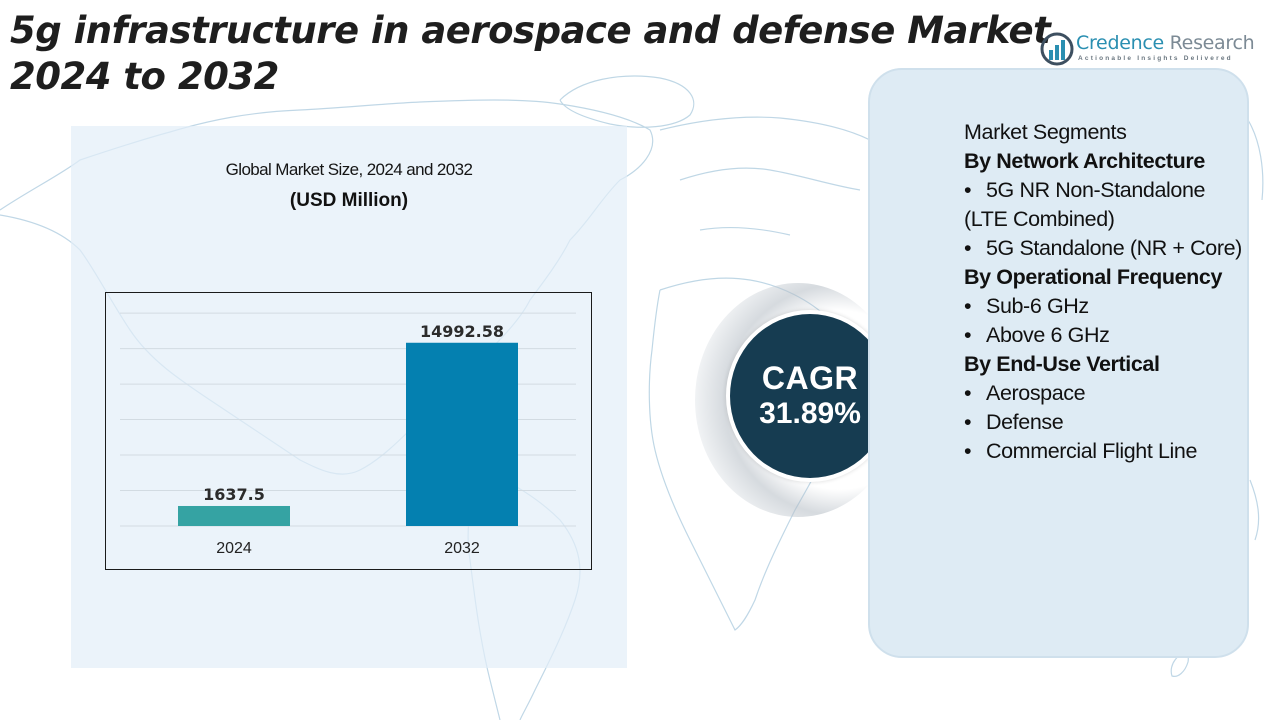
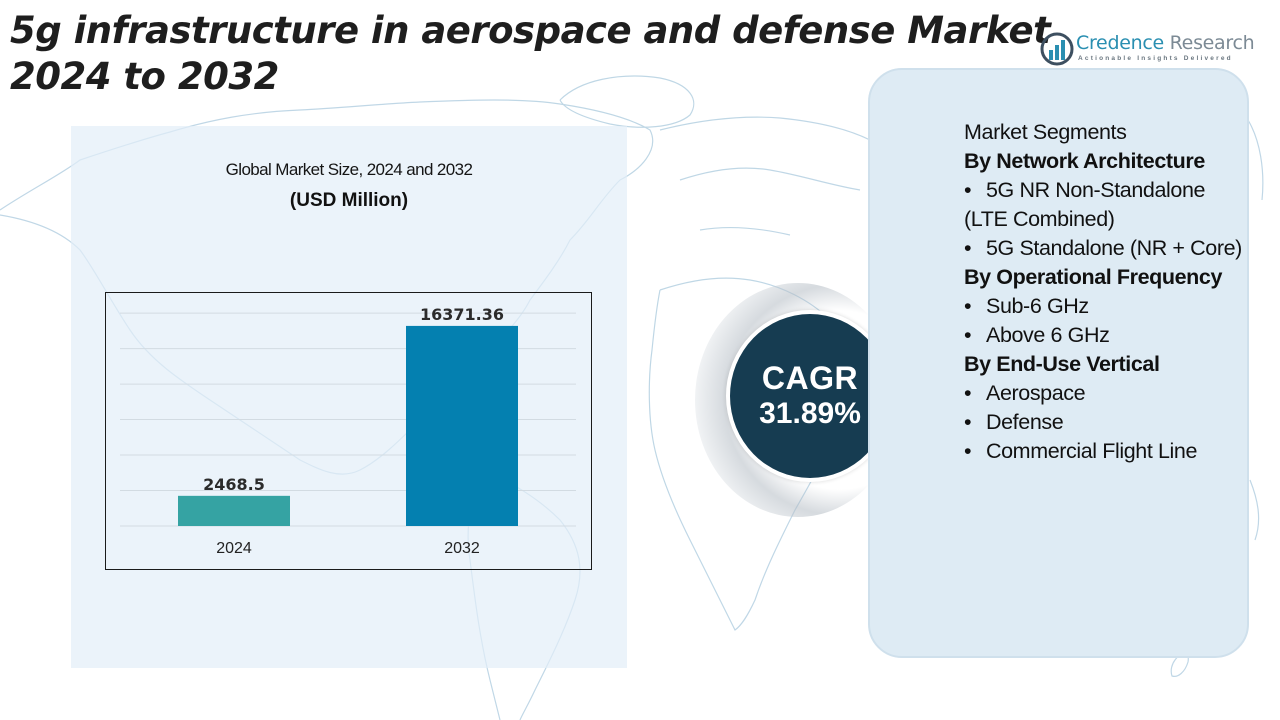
2024: 1637.5 -> 2468.5
2032: 14992.58 -> 16371.36
